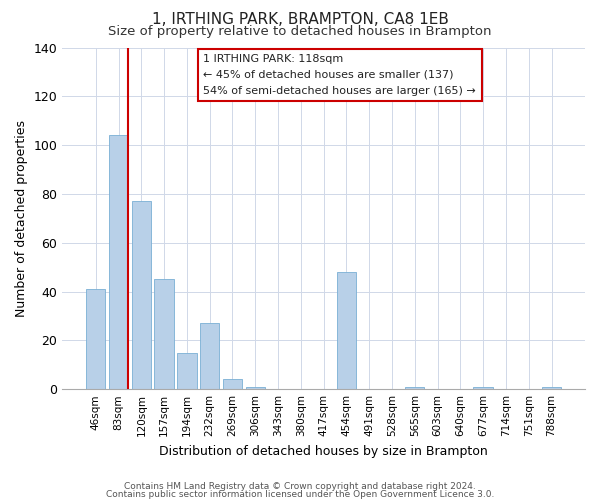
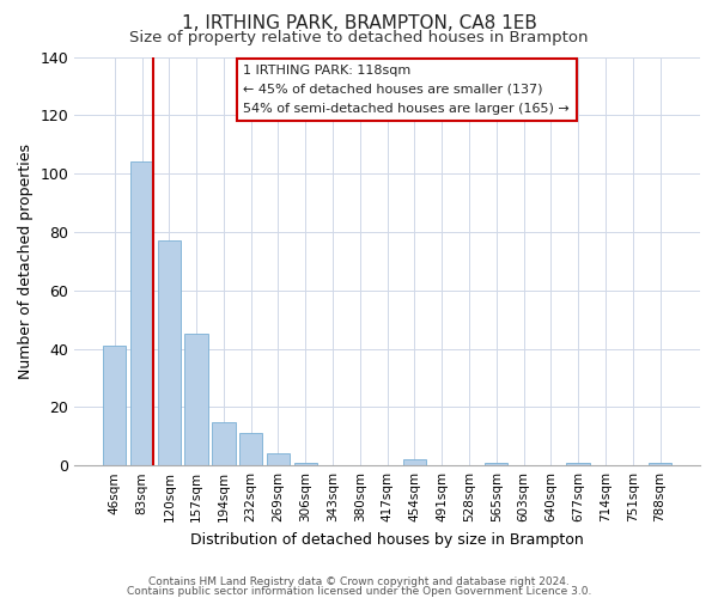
232sqm: 27 -> 11
454sqm: 48 -> 2
